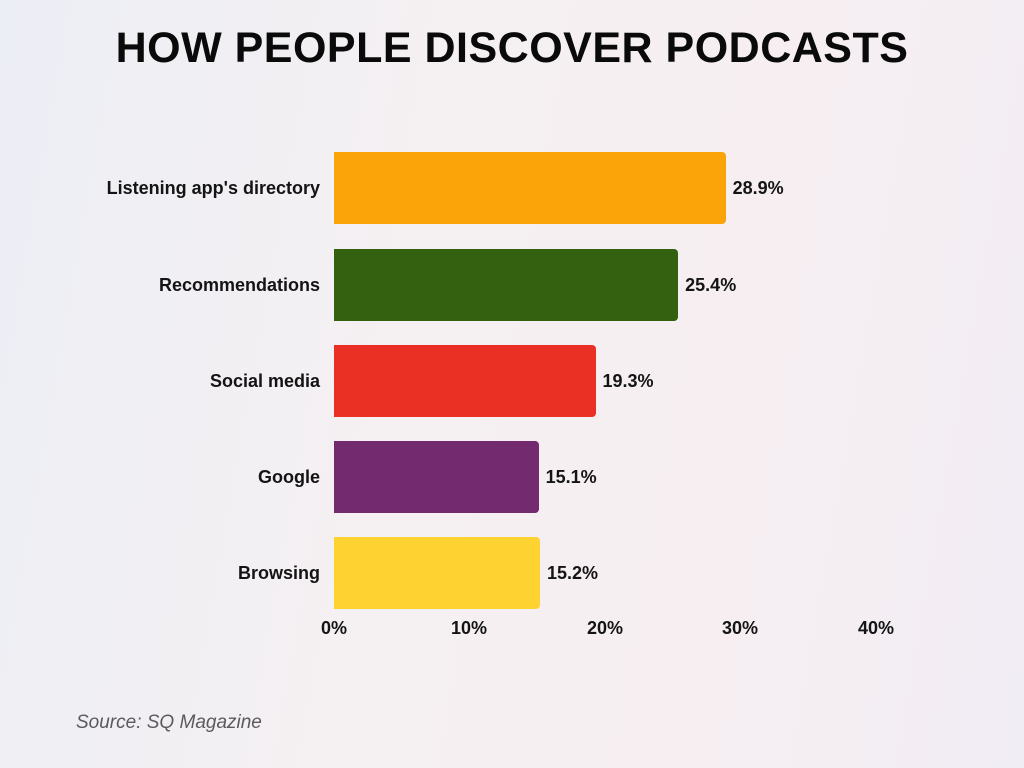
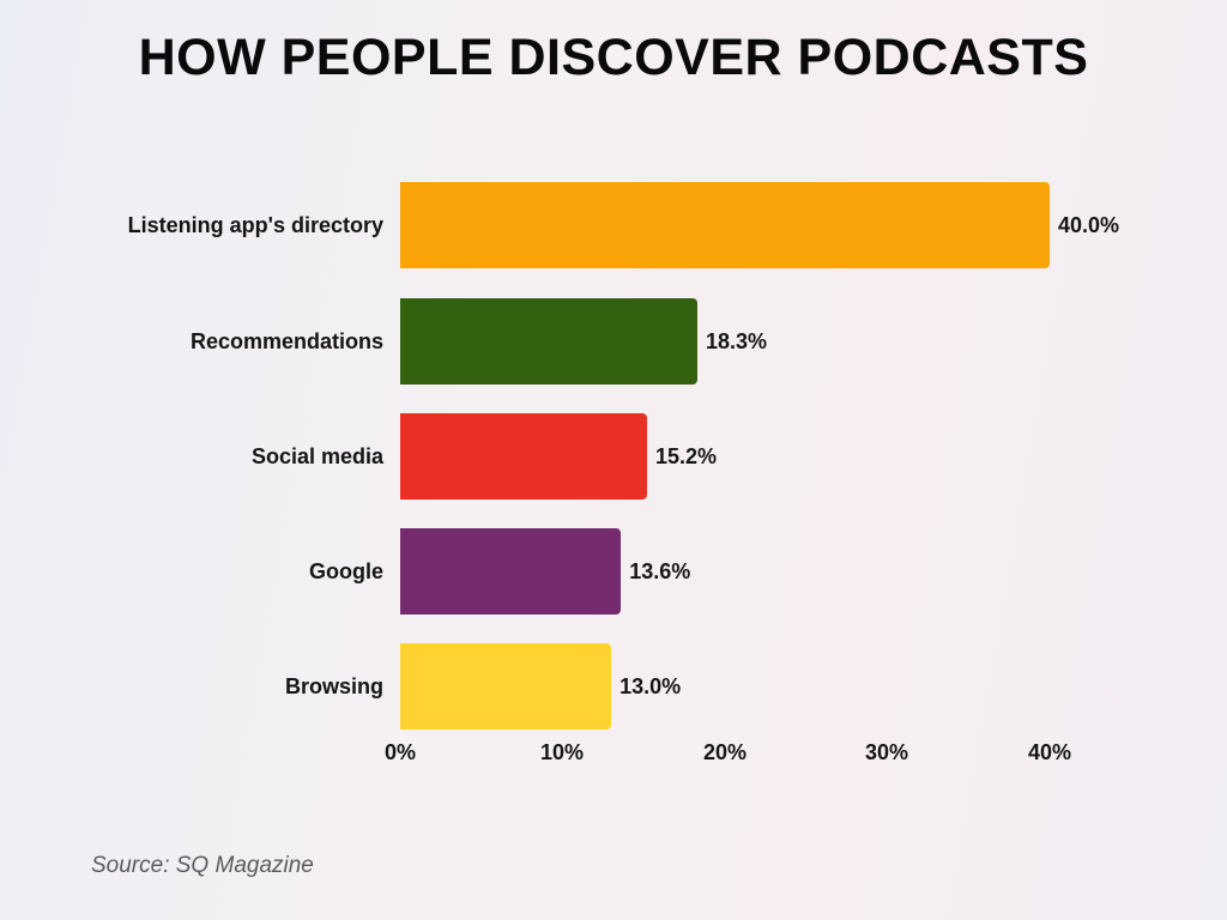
Listening app's directory: 28.9% -> 40.0%
Recommendations: 25.4% -> 18.3%
Social media: 19.3% -> 15.2%
Google: 15.1% -> 13.6%
Browsing: 15.2% -> 13.0%
